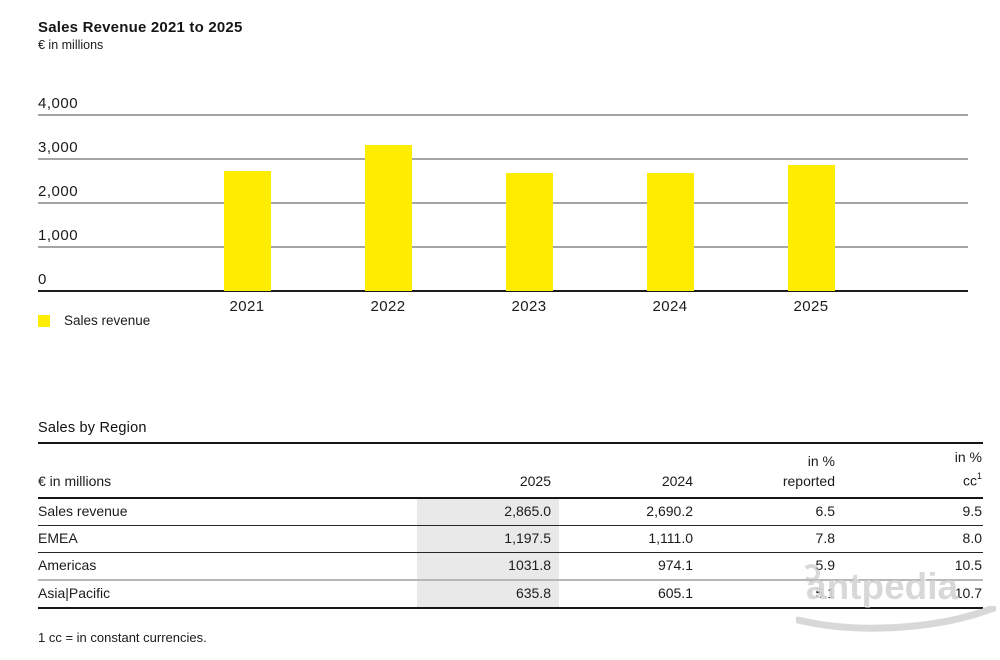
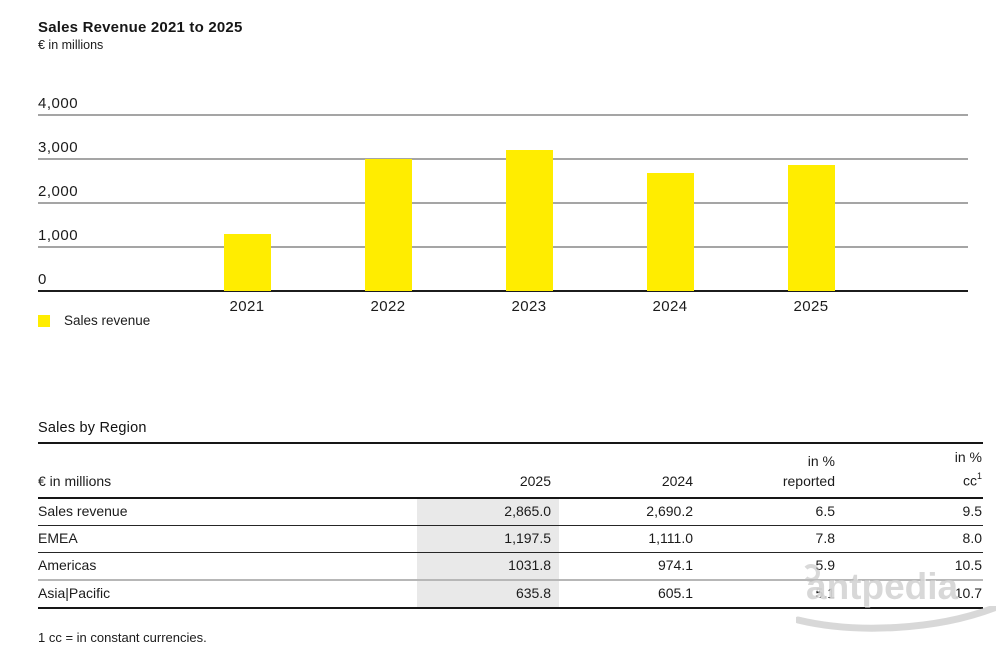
2021: 2700 -> 1300
2022: 3300 -> 3000
2023: 2700 -> 3200
